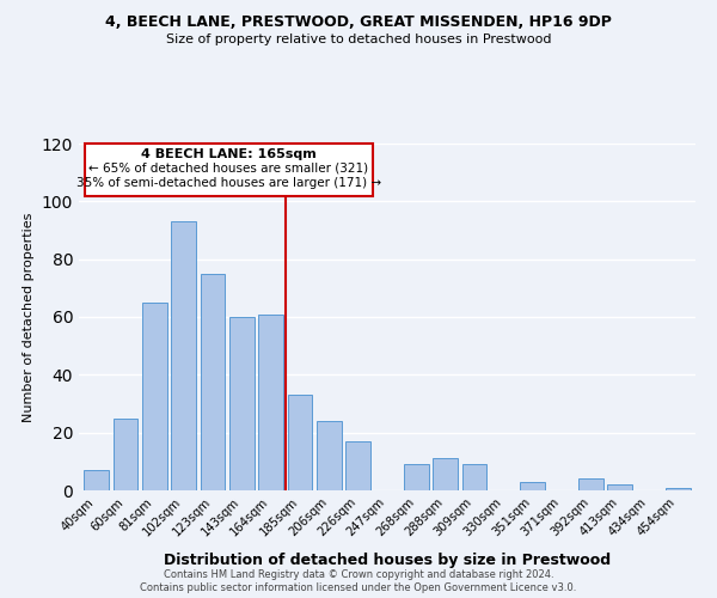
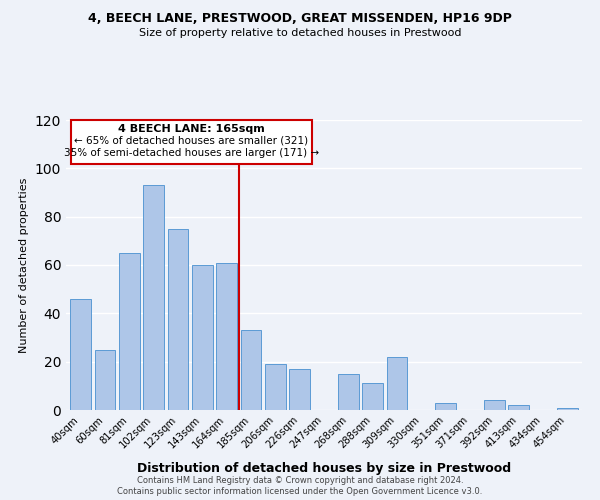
40sqm: 7 -> 46
206sqm: 24 -> 19
268sqm: 9 -> 15
309sqm: 9 -> 22
